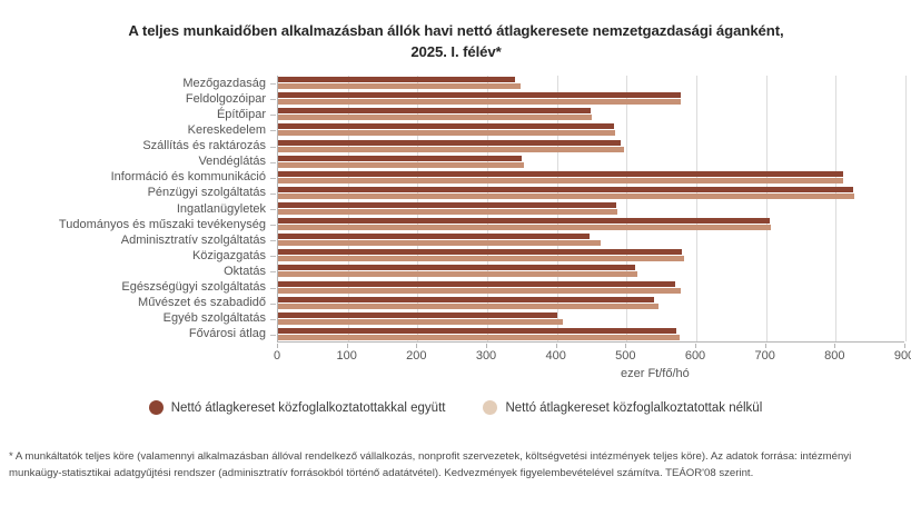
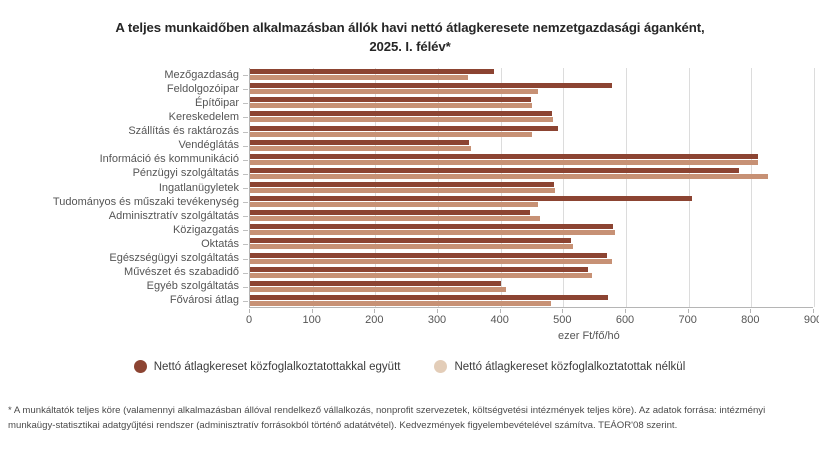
Nettó átlagkereset közfoglalkoztatottakkal együtt/Mezőgazdaság: 340 -> 390
Nettó átlagkereset közfoglalkoztatottak nélkül/Feldolgozóipar: 580 -> 460
Nettó átlagkereset közfoglalkoztatottak nélkül/Szállítás és raktározás: 500 -> 450
Nettó átlagkereset közfoglalkoztatottakkal együtt/Pénzügyi szolgáltatás: 820 -> 780
Nettó átlagkereset közfoglalkoztatottak nélkül/Tudományos és műszaki tevékenység: 710 -> 460
Nettó átlagkereset közfoglalkoztatottak nélkül/Fővárosi átlag: 580 -> 480
